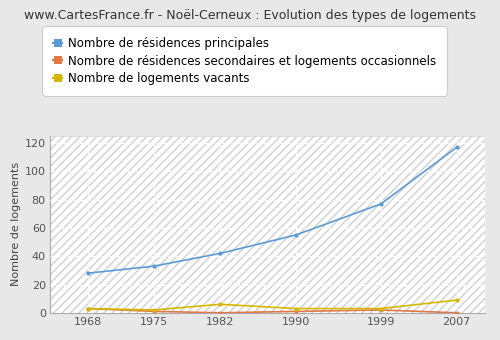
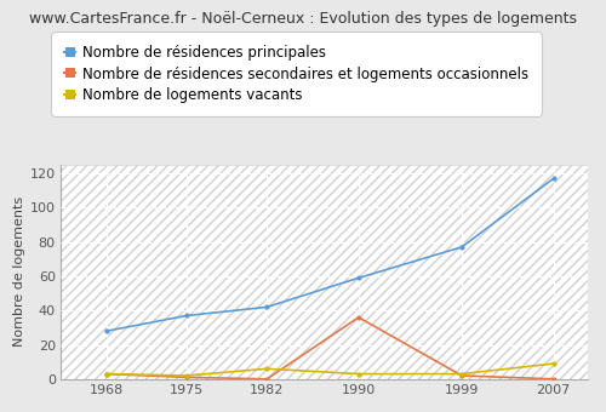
Nombre de résidences principales/1975: 33 -> 37
Nombre de résidences principales/1990: 55 -> 59
Nombre de résidences secondaires et logements occasionnels/1990: 1 -> 36
